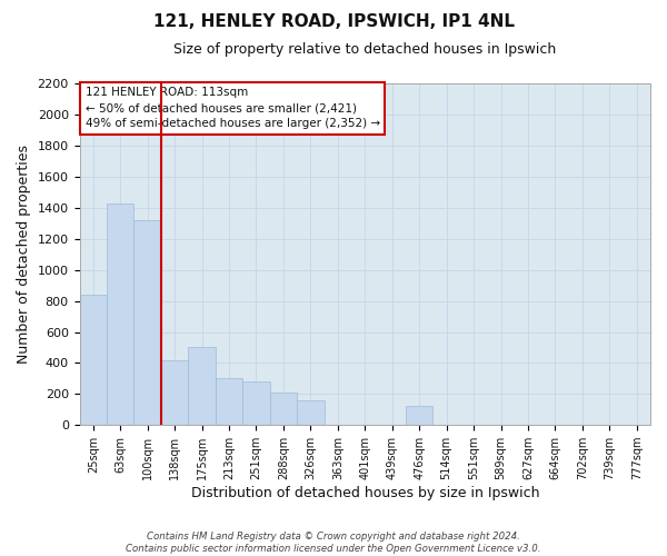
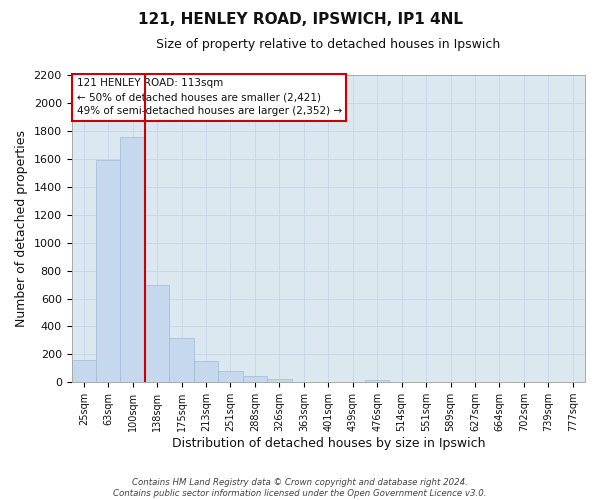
25sqm: 840 -> 160
63sqm: 1430 -> 1590
100sqm: 1320 -> 1760
138sqm: 420 -> 700
175sqm: 500 -> 320
213sqm: 300 -> 160
251sqm: 280 -> 80
288sqm: 210 -> 40
326sqm: 160 -> 20
476sqm: 120 -> 20
